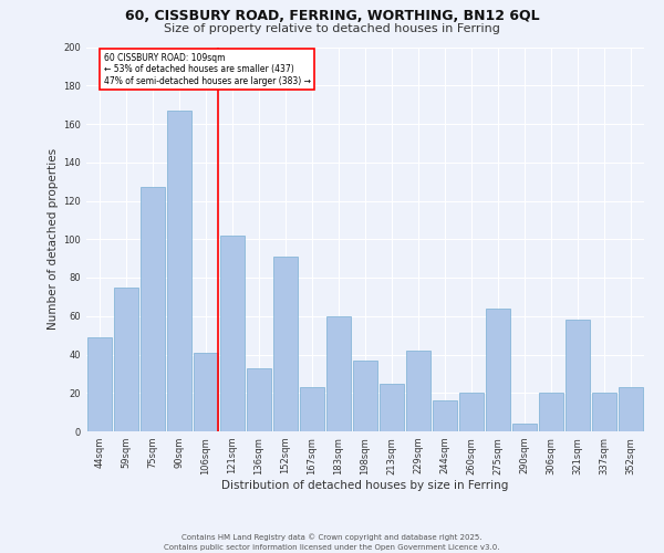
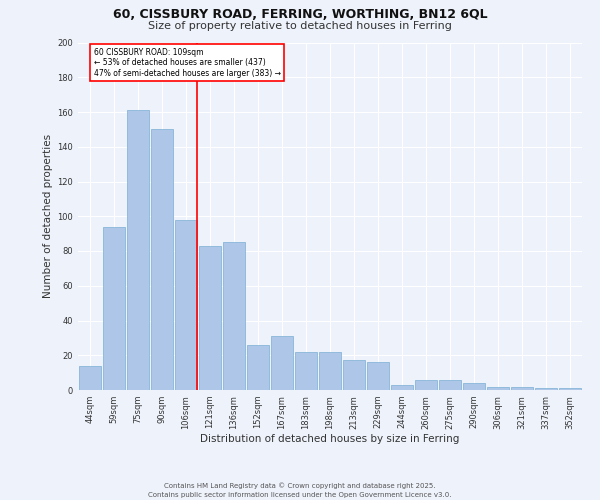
44sqm: 49 -> 14
59sqm: 75 -> 94
75sqm: 127 -> 161
90sqm: 167 -> 150
106sqm: 41 -> 98
121sqm: 102 -> 83
136sqm: 33 -> 85
152sqm: 91 -> 26
167sqm: 23 -> 31
183sqm: 60 -> 22
198sqm: 37 -> 22
213sqm: 25 -> 17
229sqm: 42 -> 16
244sqm: 16 -> 3
260sqm: 20 -> 6
275sqm: 64 -> 6
306sqm: 20 -> 2
321sqm: 58 -> 2
337sqm: 20 -> 1
352sqm: 23 -> 1
